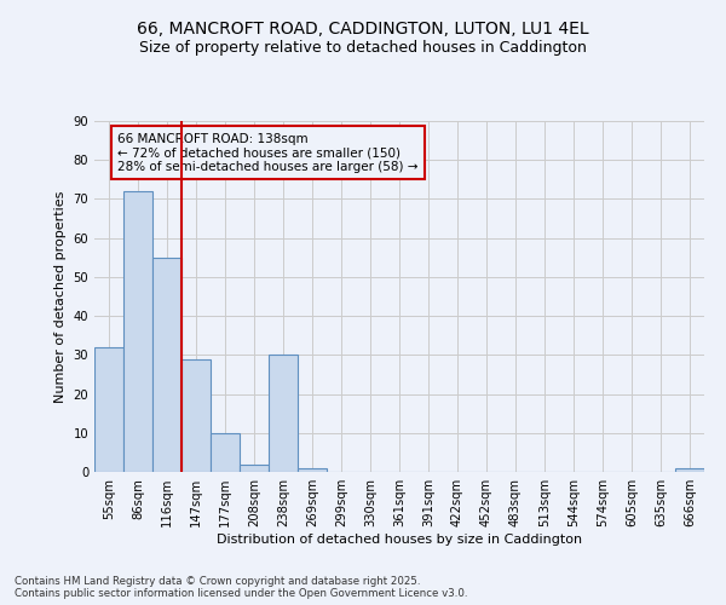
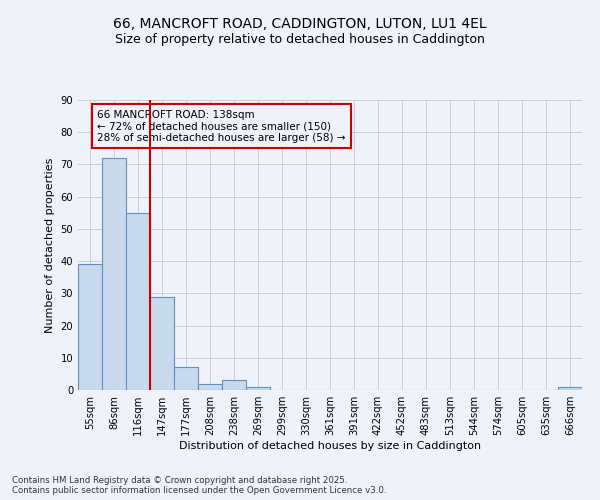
55sqm: 32 -> 39
177sqm: 10 -> 7
238sqm: 30 -> 3
